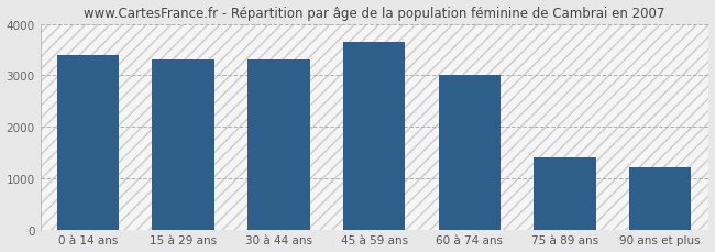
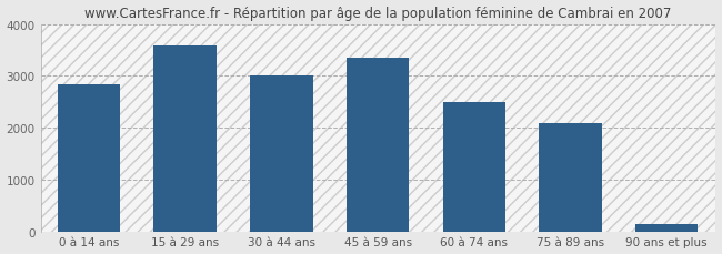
0 à 14 ans: 3400 -> 2830
15 à 29 ans: 3300 -> 3580
30 à 44 ans: 3300 -> 3010
45 à 59 ans: 3650 -> 3340
60 à 74 ans: 3000 -> 2490
75 à 89 ans: 1400 -> 2080
90 ans et plus: 1200 -> 150
